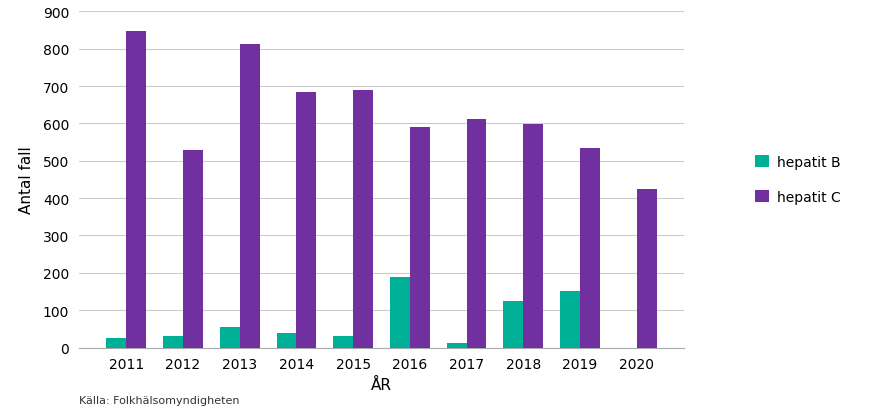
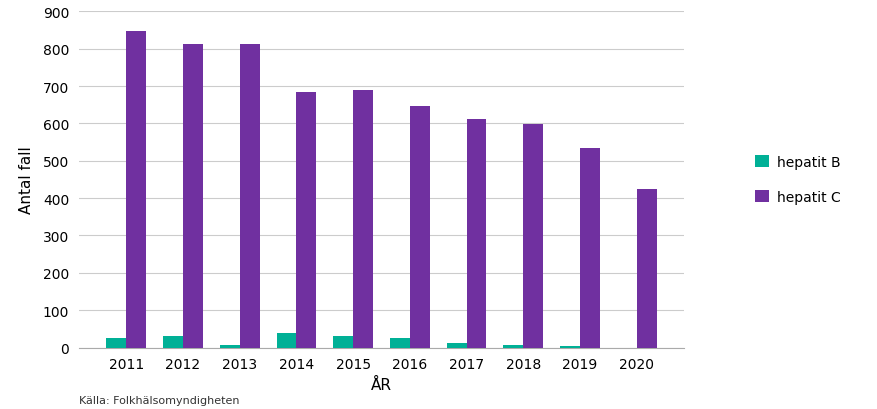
hepatit C/2012: 530 -> 813
hepatit B/2013: 55 -> 8
hepatit B/2016: 190 -> 25
hepatit C/2016: 590 -> 647
hepatit B/2018: 125 -> 8
hepatit B/2019: 150 -> 5
